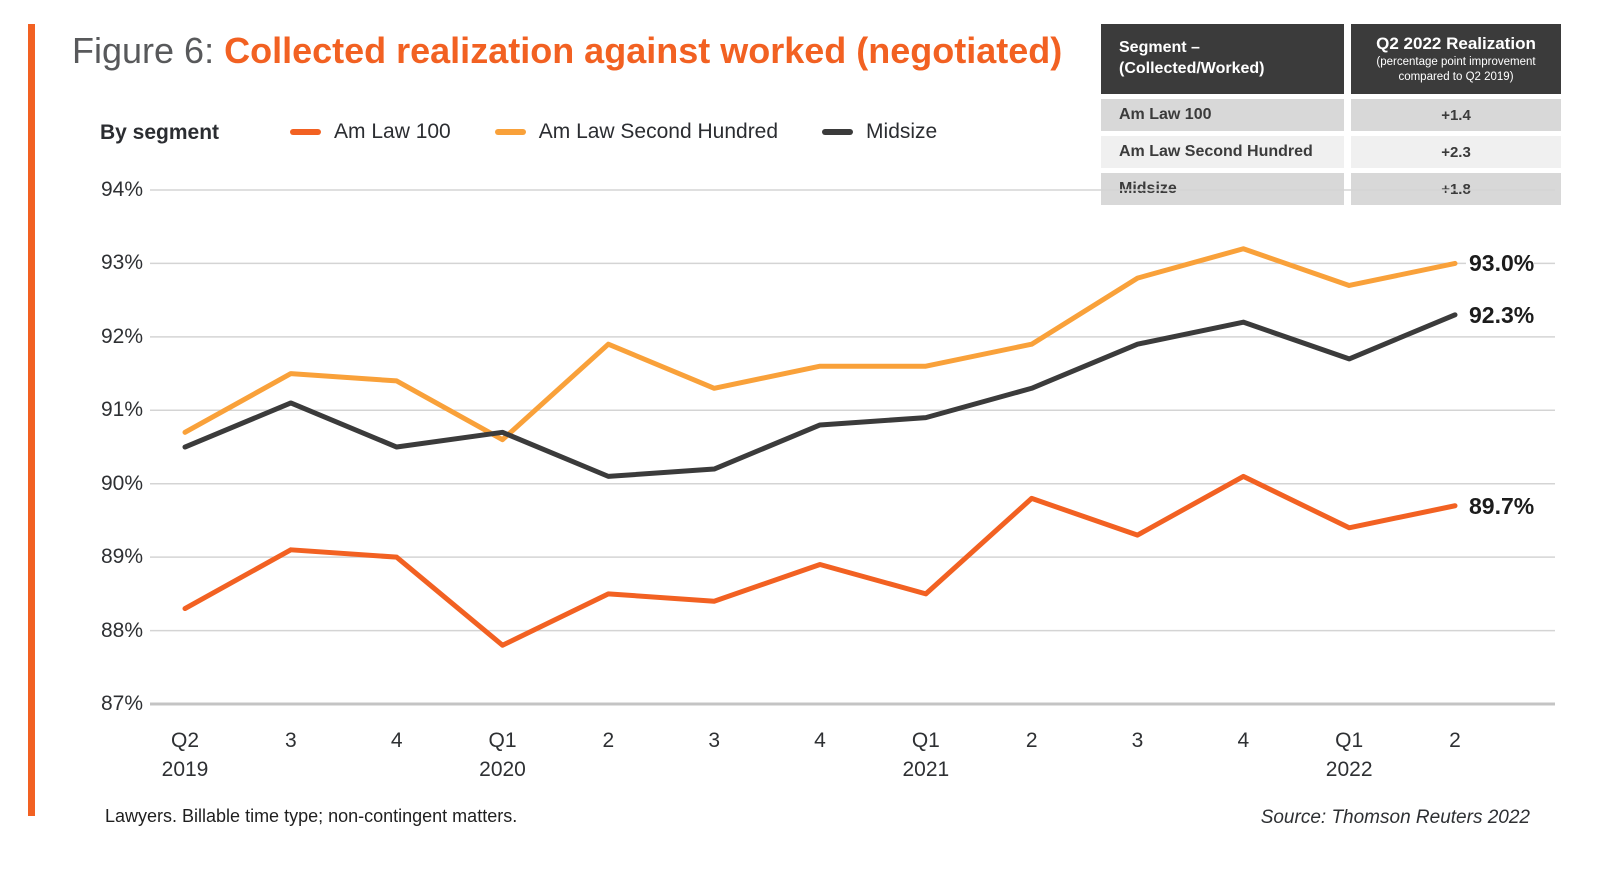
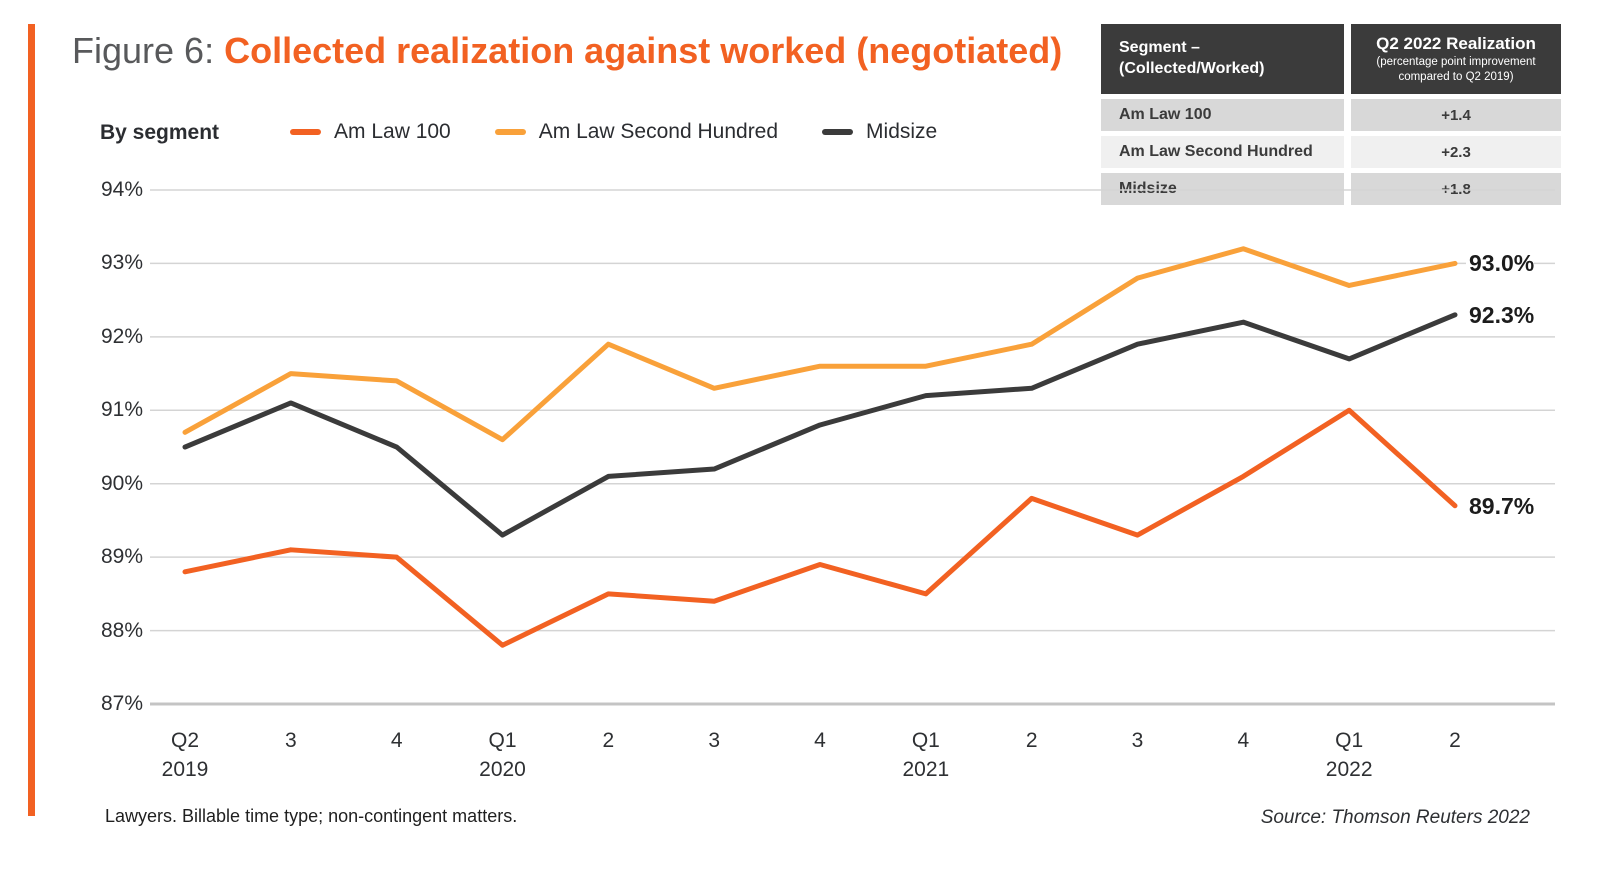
Am Law 100/Q2 2019: 88.3% -> 88.8%
Midsize/Q1 2020: 90.7% -> 89.3%
Midsize/Q1 2021: 90.9% -> 91.2%
Am Law 100/Q1 2022: 89.4% -> 91.0%
